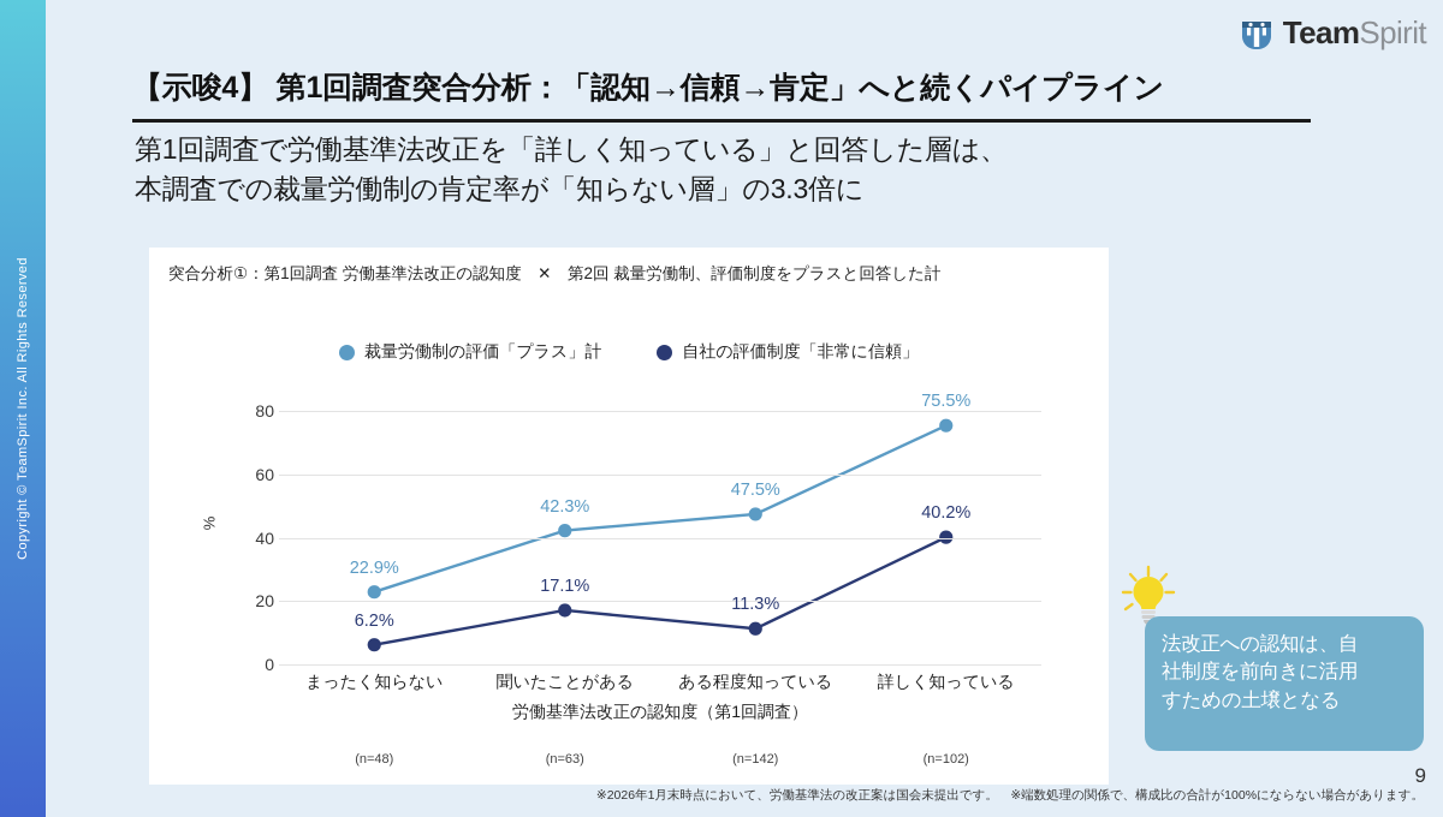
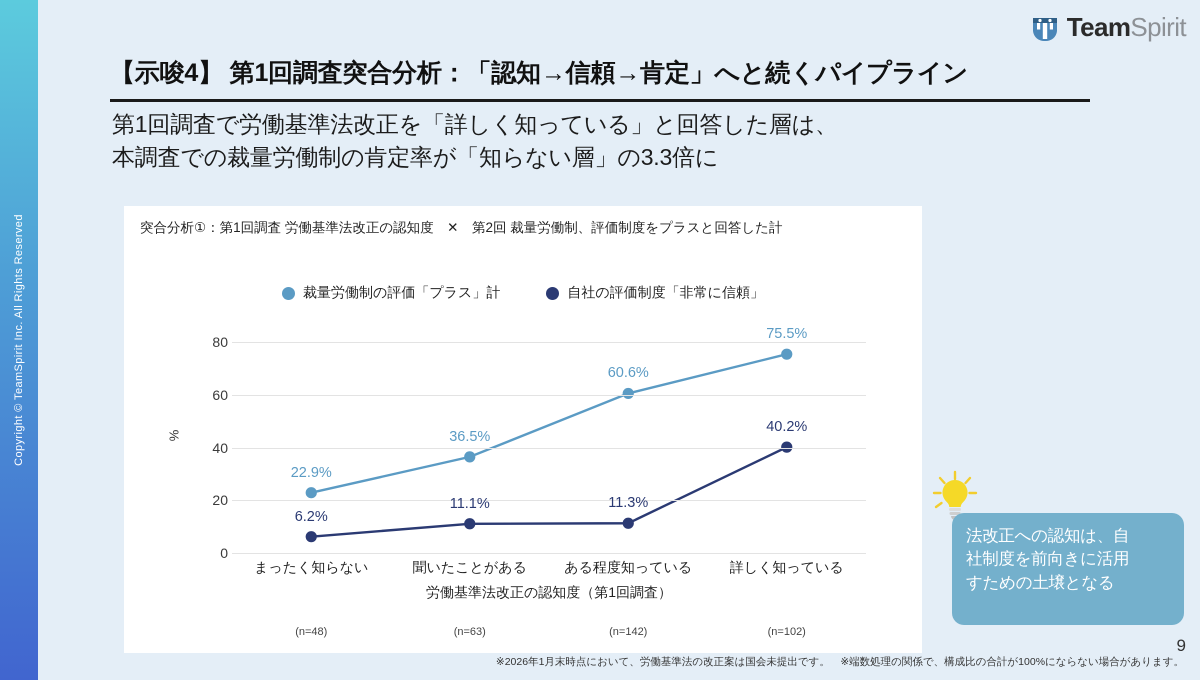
裁量労働制の評価「プラス」計/聞いたことがある: 42.3% -> 36.5%
自社の評価制度「非常に信頼」/聞いたことがある: 17.1% -> 11.1%
裁量労働制の評価「プラス」計/ある程度知っている: 47.5% -> 60.6%
